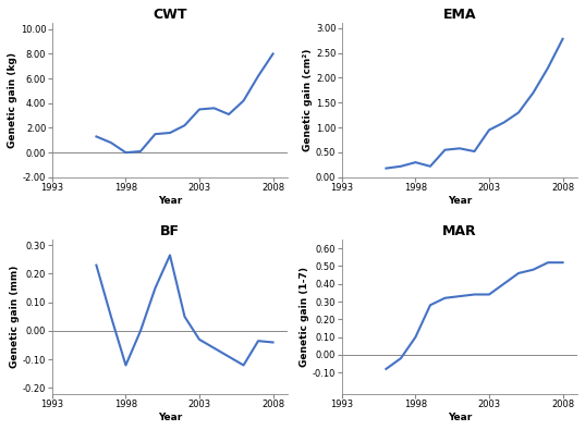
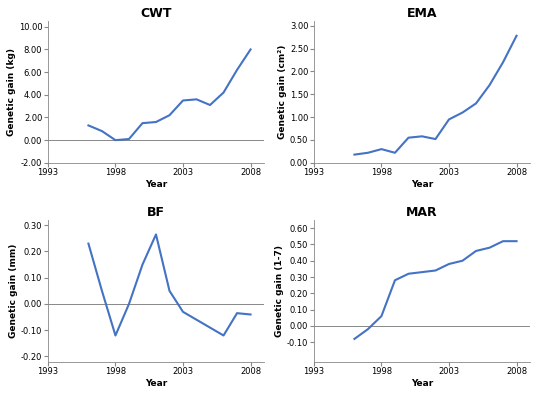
MAR/1998: 0.10 -> 0.06
MAR/2003: 0.34 -> 0.38
